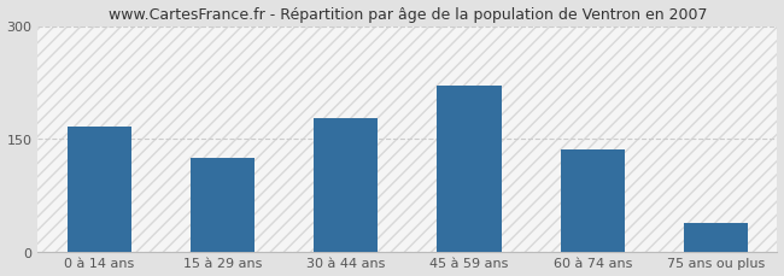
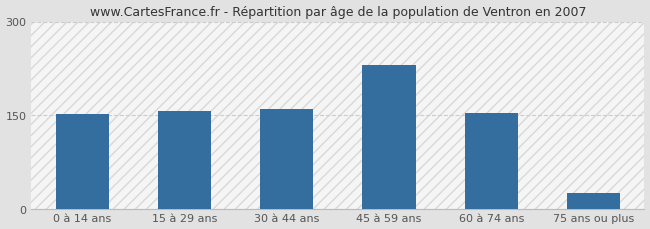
0 à 14 ans: 166 -> 152
15 à 29 ans: 124 -> 157
30 à 44 ans: 178 -> 159
45 à 59 ans: 220 -> 230
60 à 74 ans: 136 -> 153
75 ans ou plus: 38 -> 25
